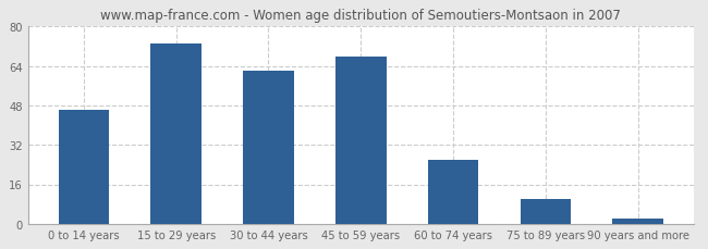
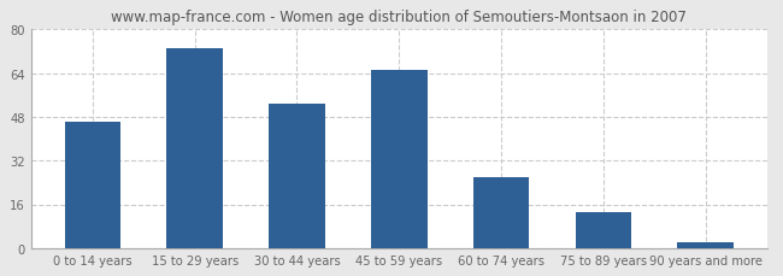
30 to 44 years: 62 -> 53
45 to 59 years: 68 -> 65
75 to 89 years: 10 -> 13
